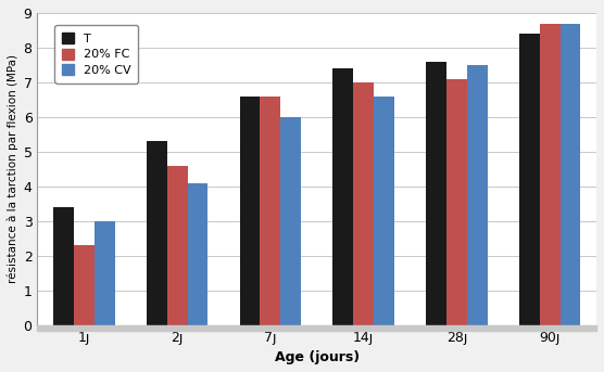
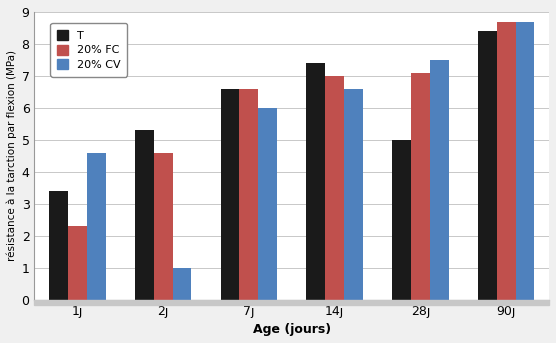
20% CV/1j: 3.0 -> 4.6
20% CV/2j: 4.1 -> 1.0
T/28j: 7.6 -> 5.0
